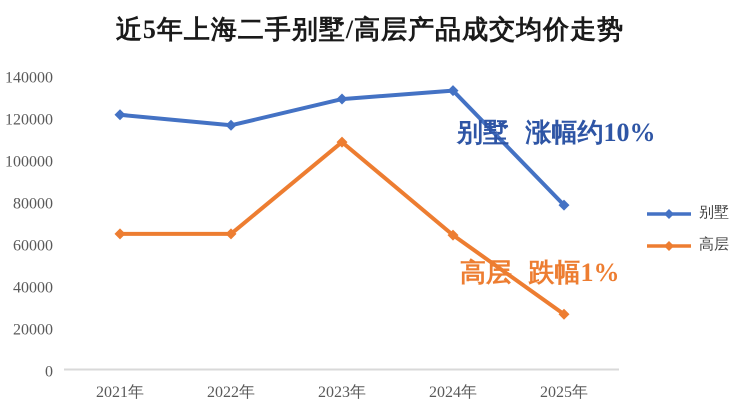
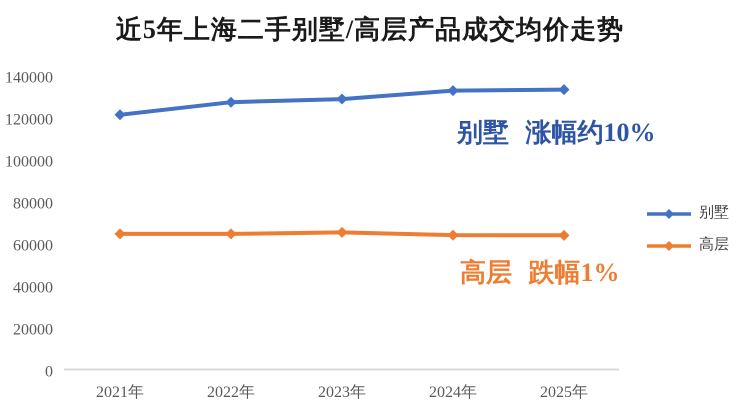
别墅/2022年: 117000 -> 128000
高层/2023年: 109000 -> 66000
别墅/2025年: 79000 -> 134000
高层/2025年: 27000 -> 65000
